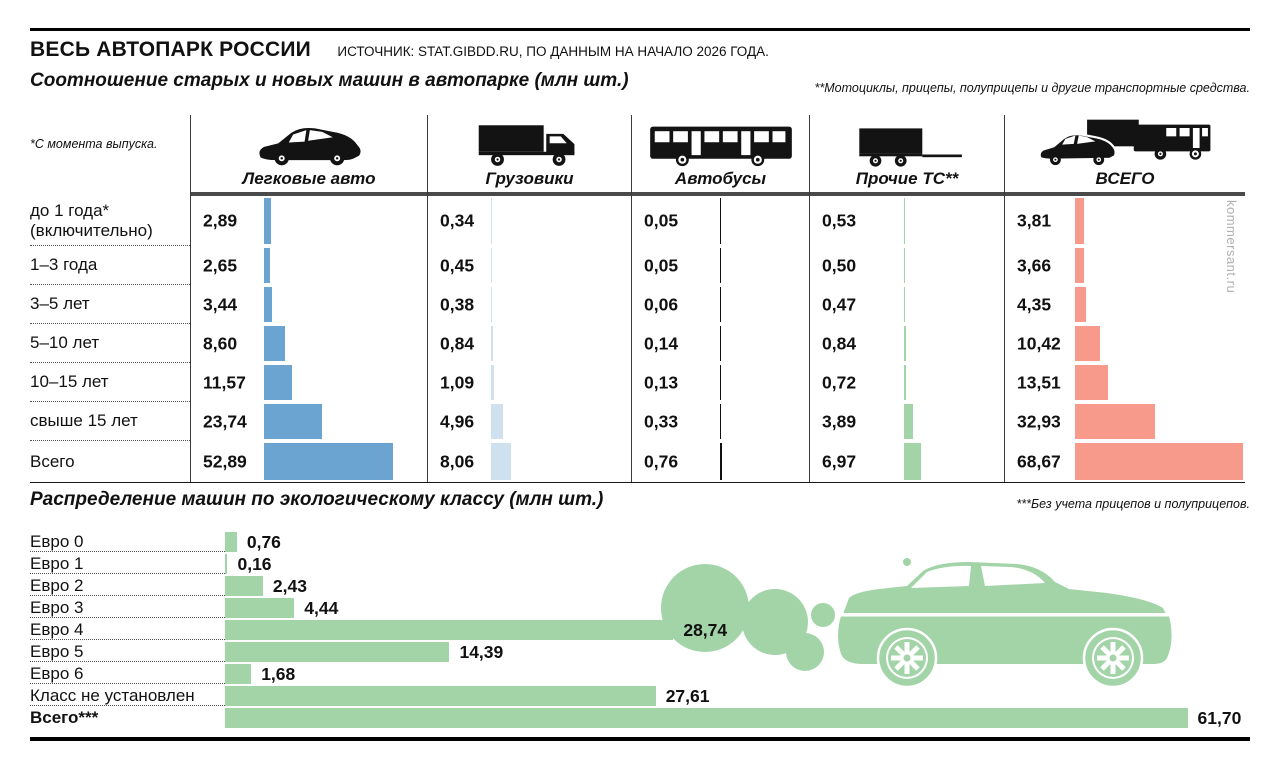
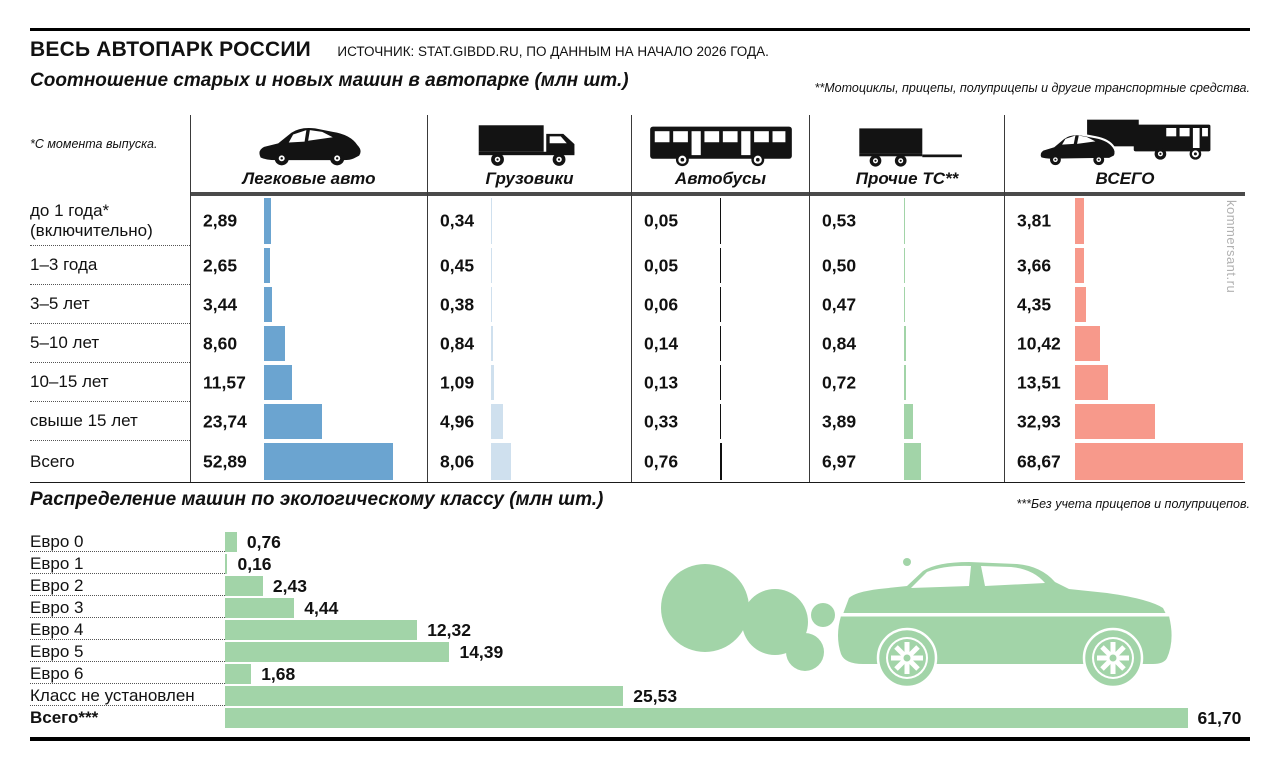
Распределение машин по экологическому классу (млн шт.)/Евро 4: 28,74 -> 12,32
Распределение машин по экологическому классу (млн шт.)/Класс не установлен: 27,61 -> 25,53
